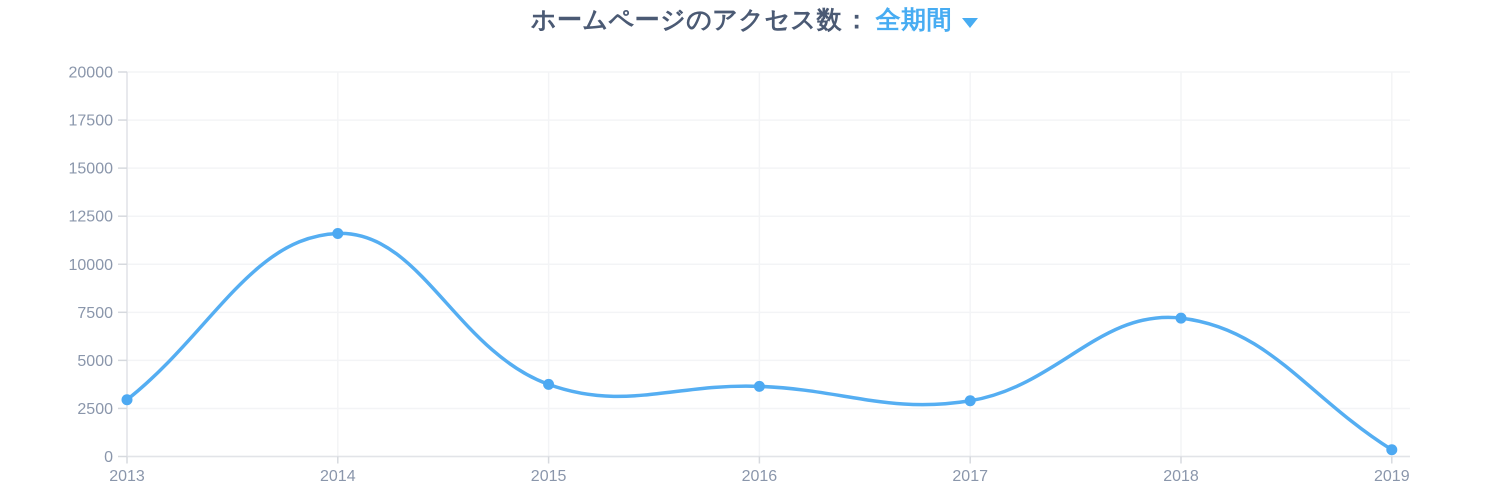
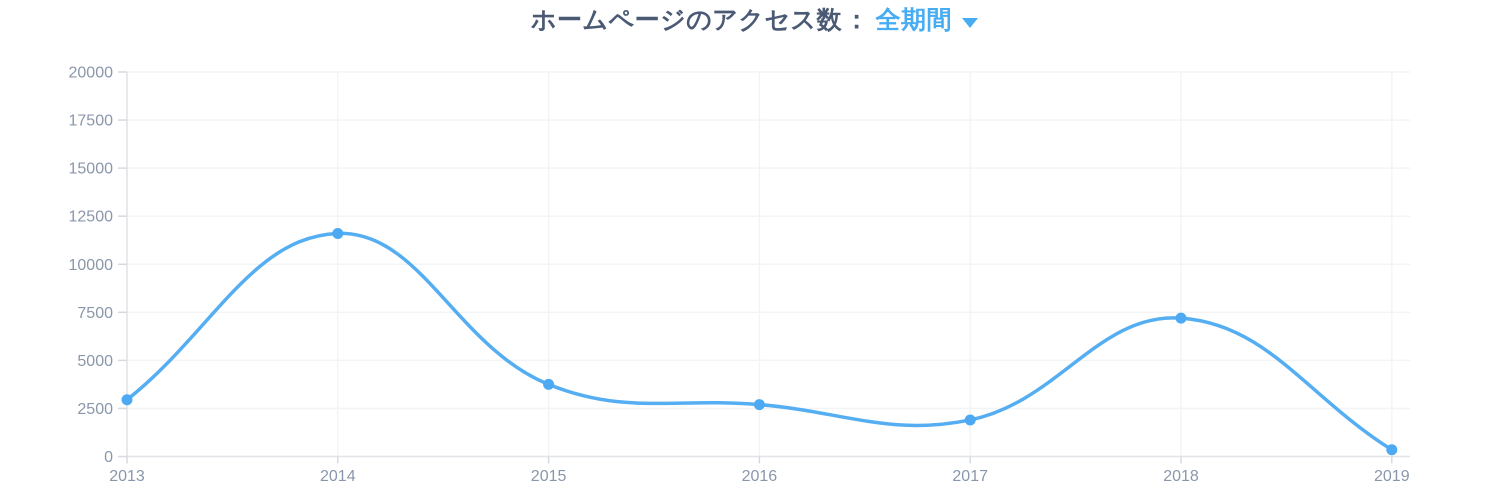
2016: 3600 -> 2700
2017: 2900 -> 1900
